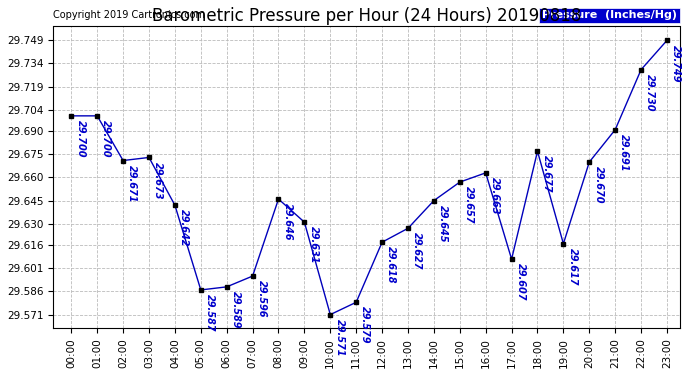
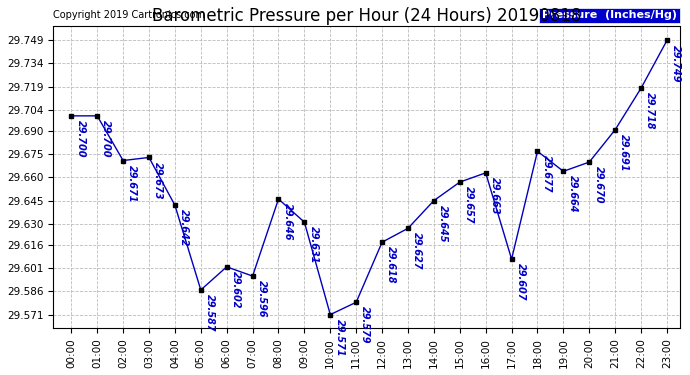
06:00: 29.589 -> 29.602
19:00: 29.617 -> 29.664
22:00: 29.730 -> 29.718
